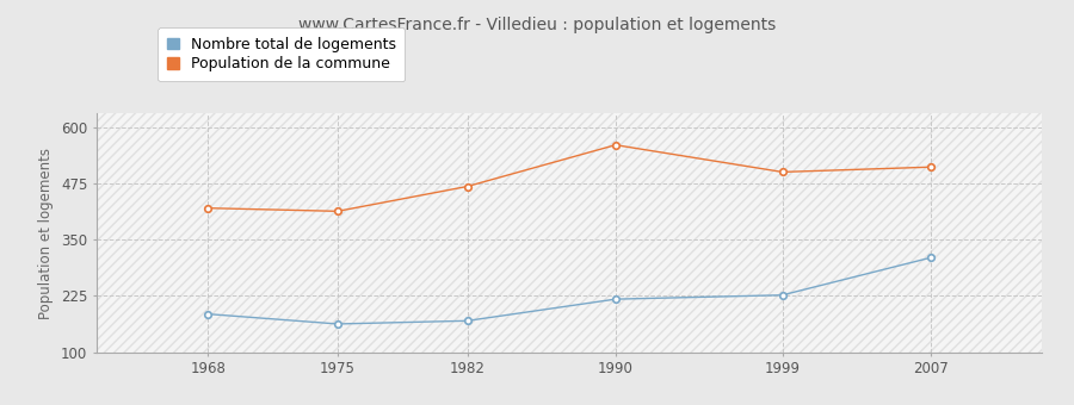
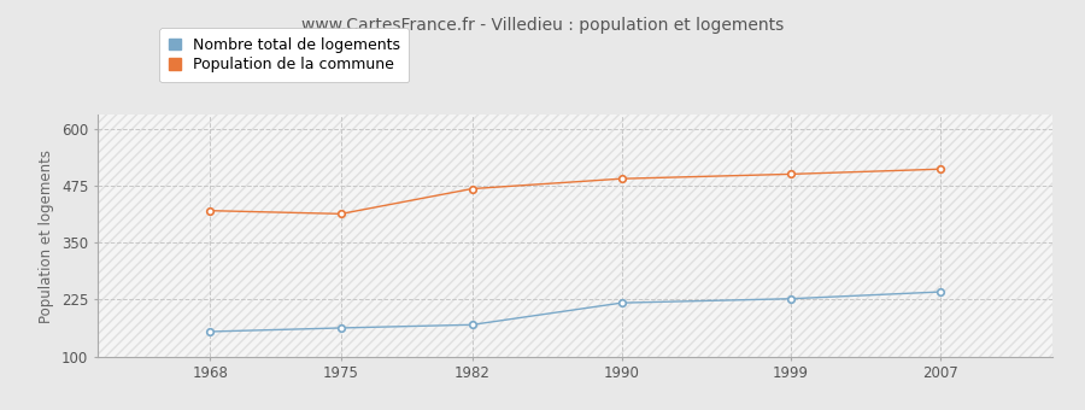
Nombre total de logements/1968: 185 -> 155
Population de la commune/1990: 560 -> 490
Nombre total de logements/2007: 310 -> 242
